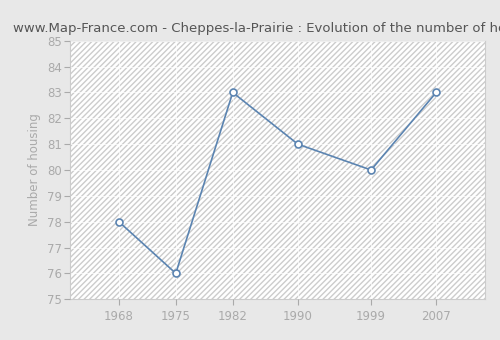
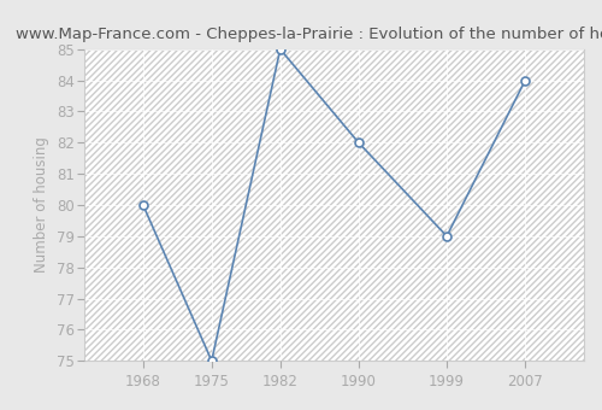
1968: 78 -> 80
1975: 76 -> 75
1982: 83 -> 85
1990: 81 -> 82
1999: 80 -> 79
2007: 83 -> 84
